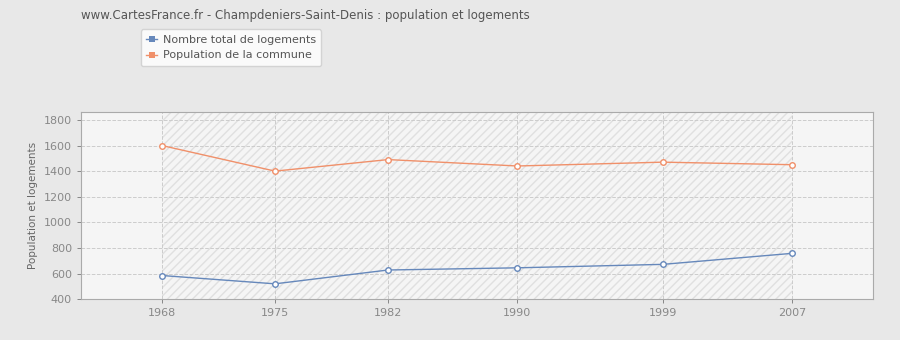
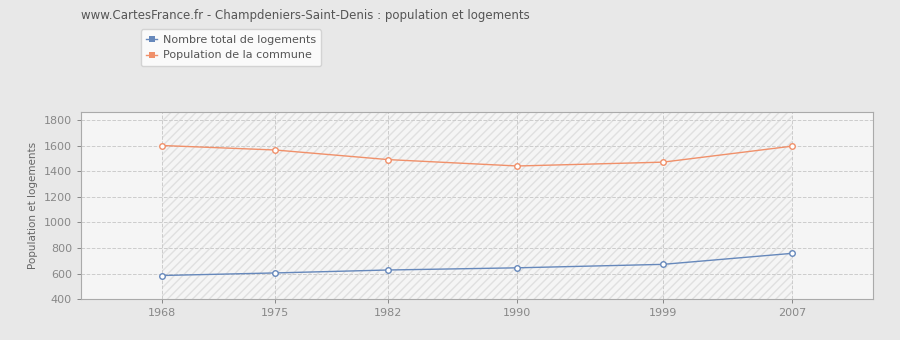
Population de la commune/1975: 1400 -> 1560
Nombre total de logements/1975: 520 -> 600
Population de la commune/2007: 1450 -> 1600
